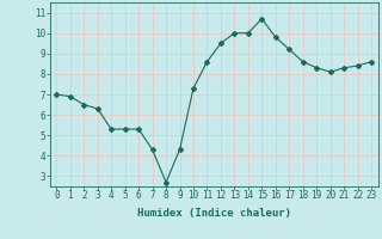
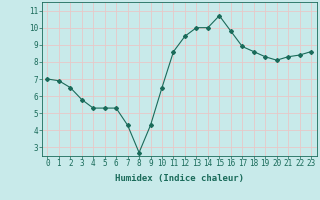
3: 6.3 -> 5.8
10: 7.3 -> 6.5
17: 9.2 -> 8.9
